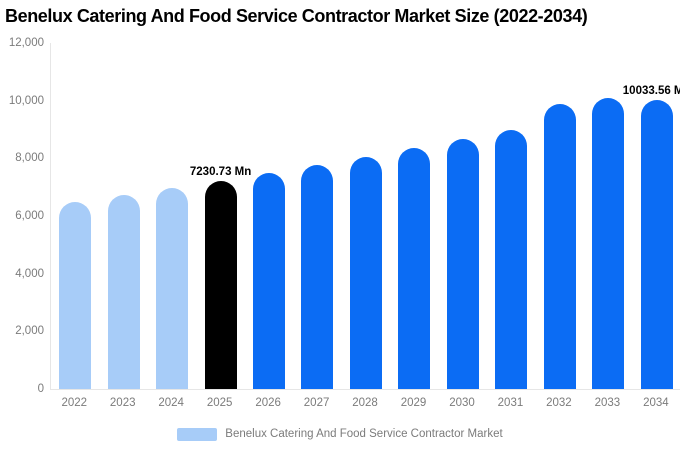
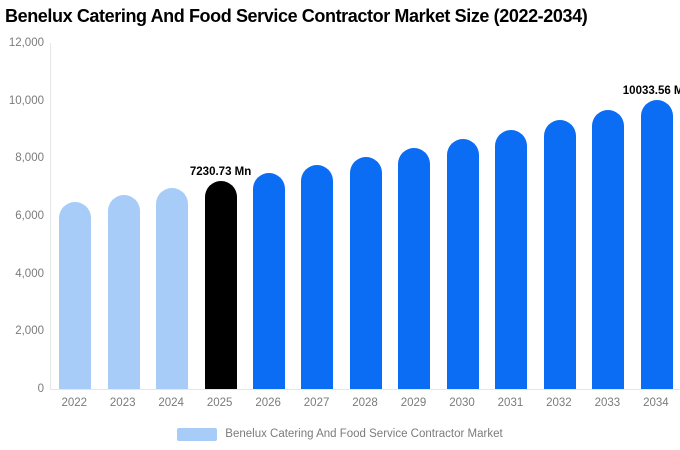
2032: 9900 -> 9300
2033: 10100 -> 9700
